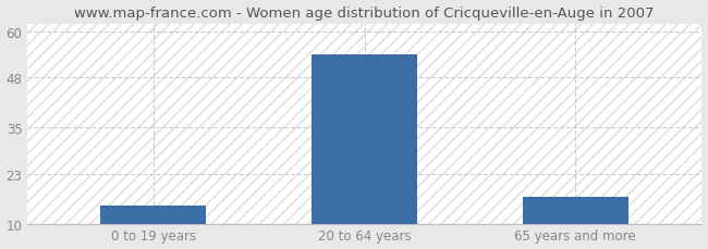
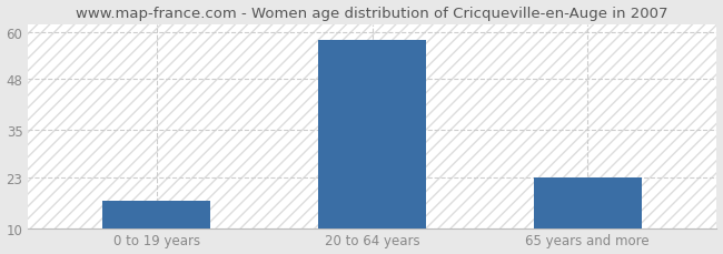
0 to 19 years: 15 -> 17
20 to 64 years: 54 -> 58
65 years and more: 17 -> 23
